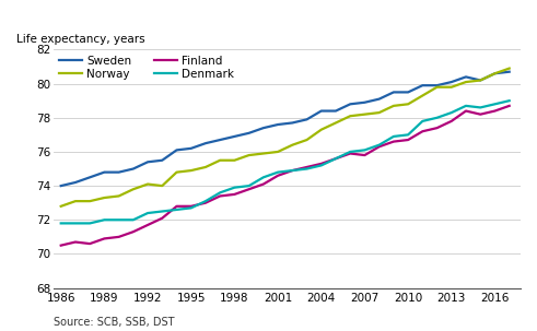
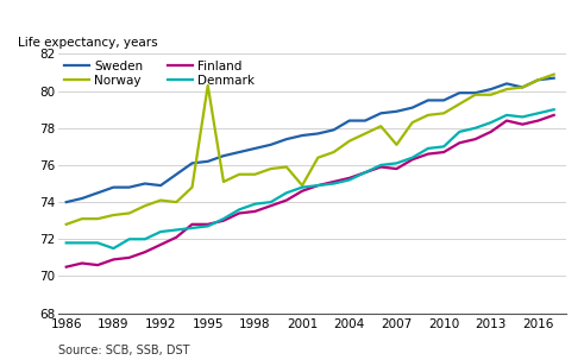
Denmark/1989: 72.0 -> 71.5
Sweden/1992: 75.4 -> 74.9
Norway/1995: 74.9 -> 80.3
Norway/2001: 76.0 -> 74.9
Norway/2007: 78.2 -> 77.1
